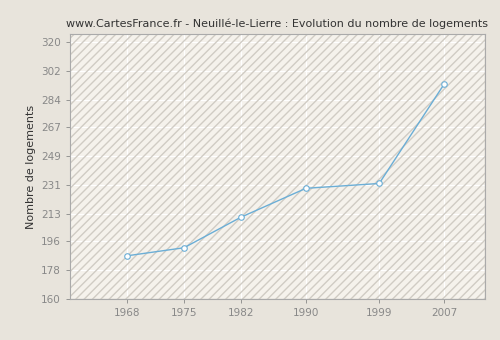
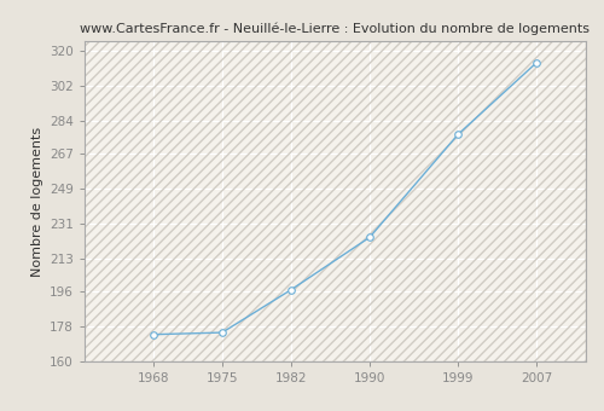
1968: 187 -> 174
1975: 192 -> 175
1982: 211 -> 197
1990: 229 -> 224
1999: 232 -> 277
2007: 294 -> 314
